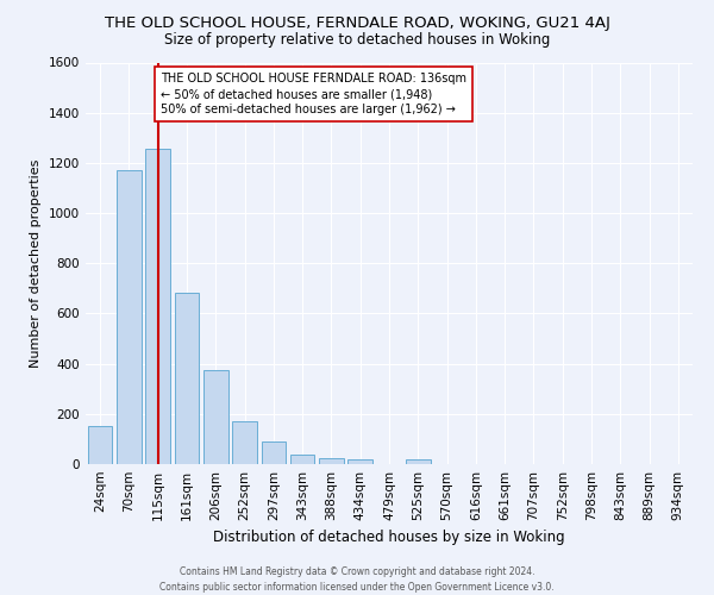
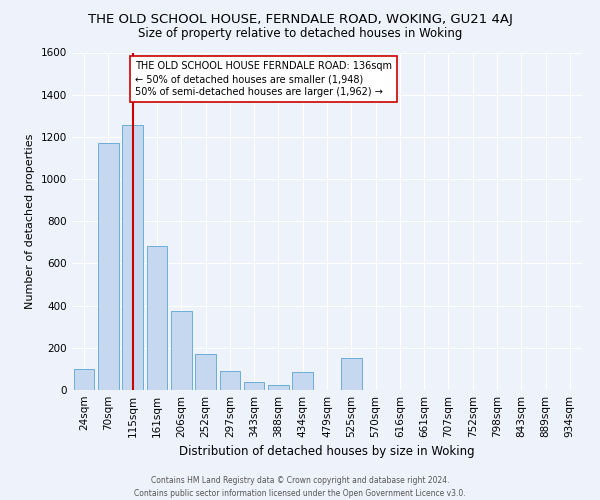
24sqm: 150 -> 100
434sqm: 18 -> 85
525sqm: 18 -> 150
